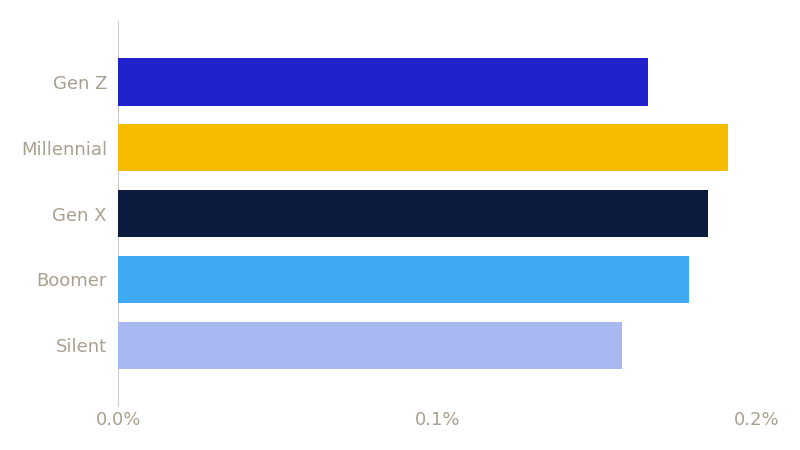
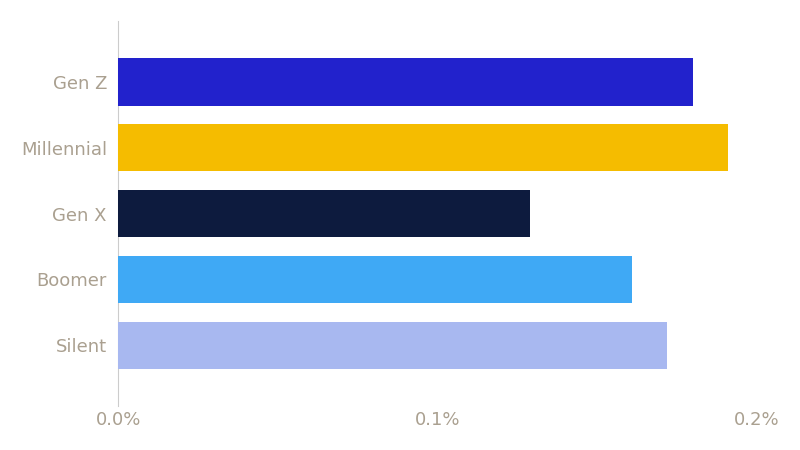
Gen Z: 0.166% -> 0.180%
Gen X: 0.185% -> 0.129%
Boomer: 0.179% -> 0.161%
Silent: 0.158% -> 0.172%
